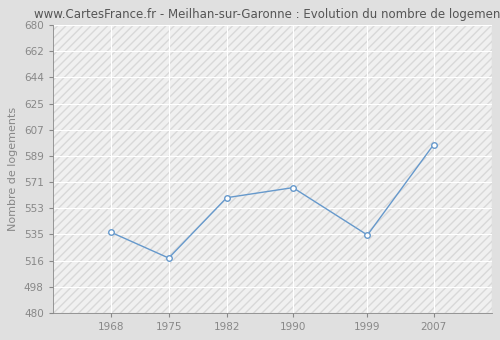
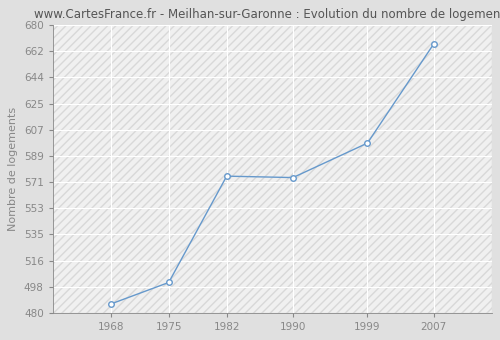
1968: 536 -> 486
1975: 518 -> 501
1982: 560 -> 575
1990: 567 -> 574
1999: 534 -> 598
2007: 597 -> 667
